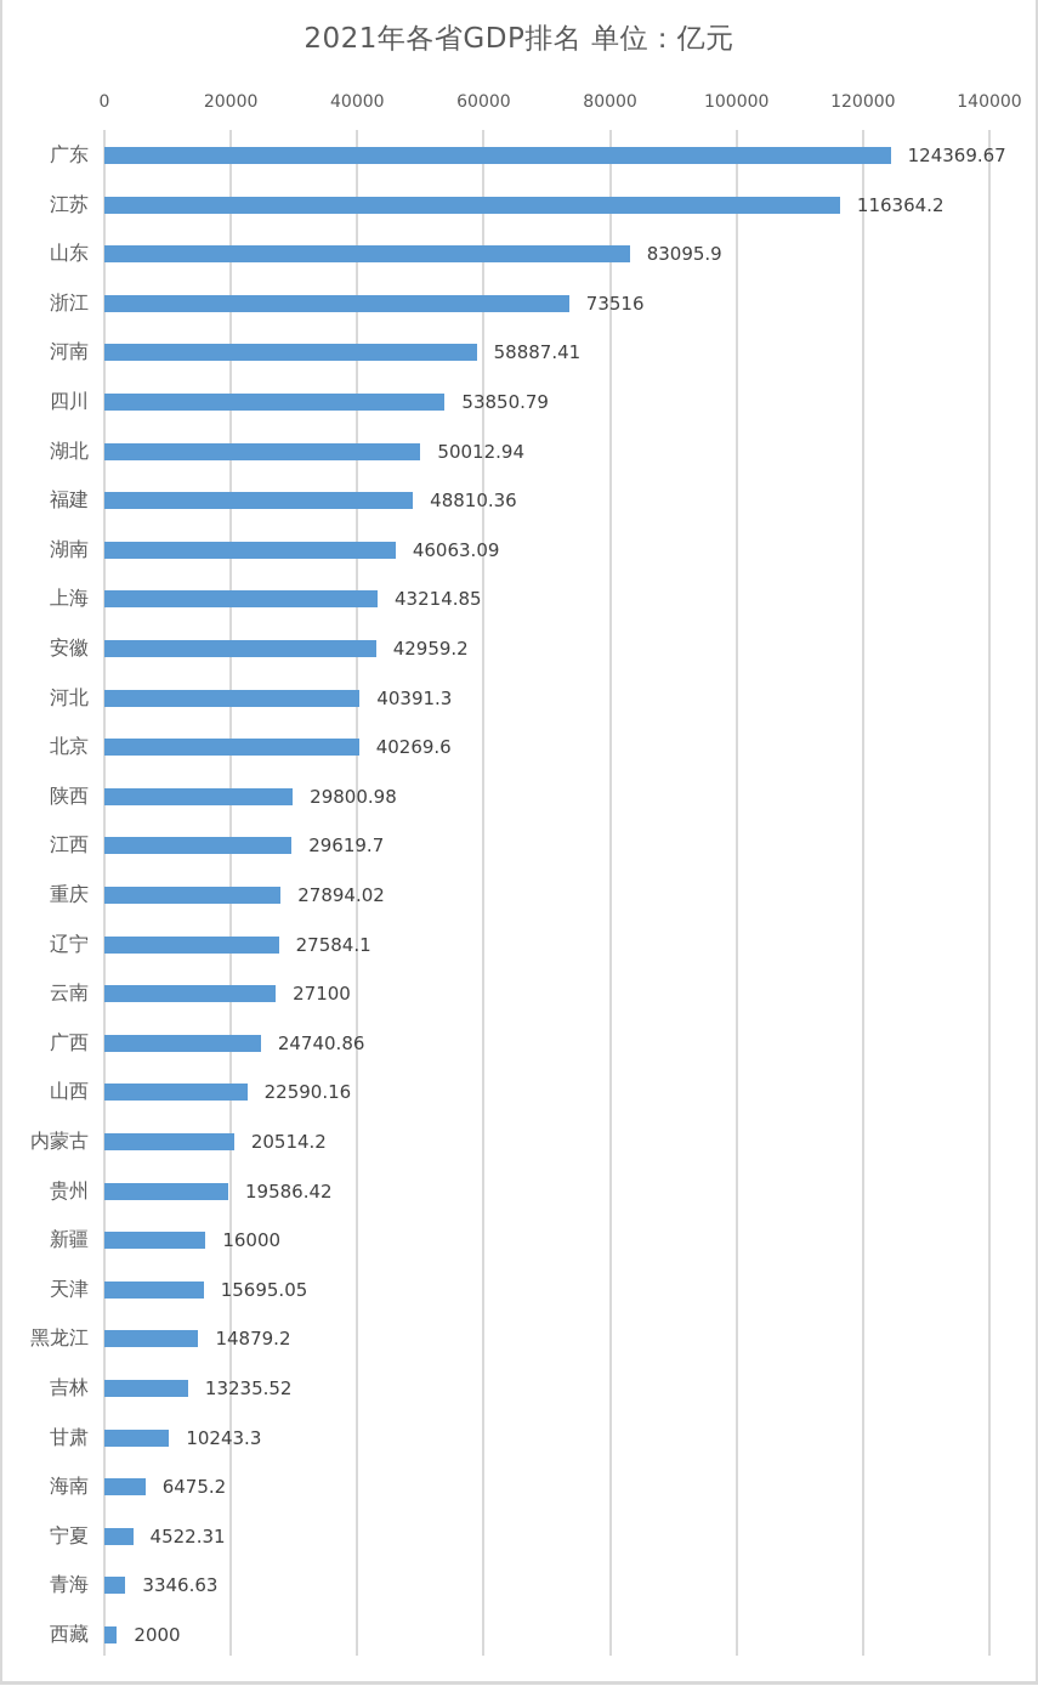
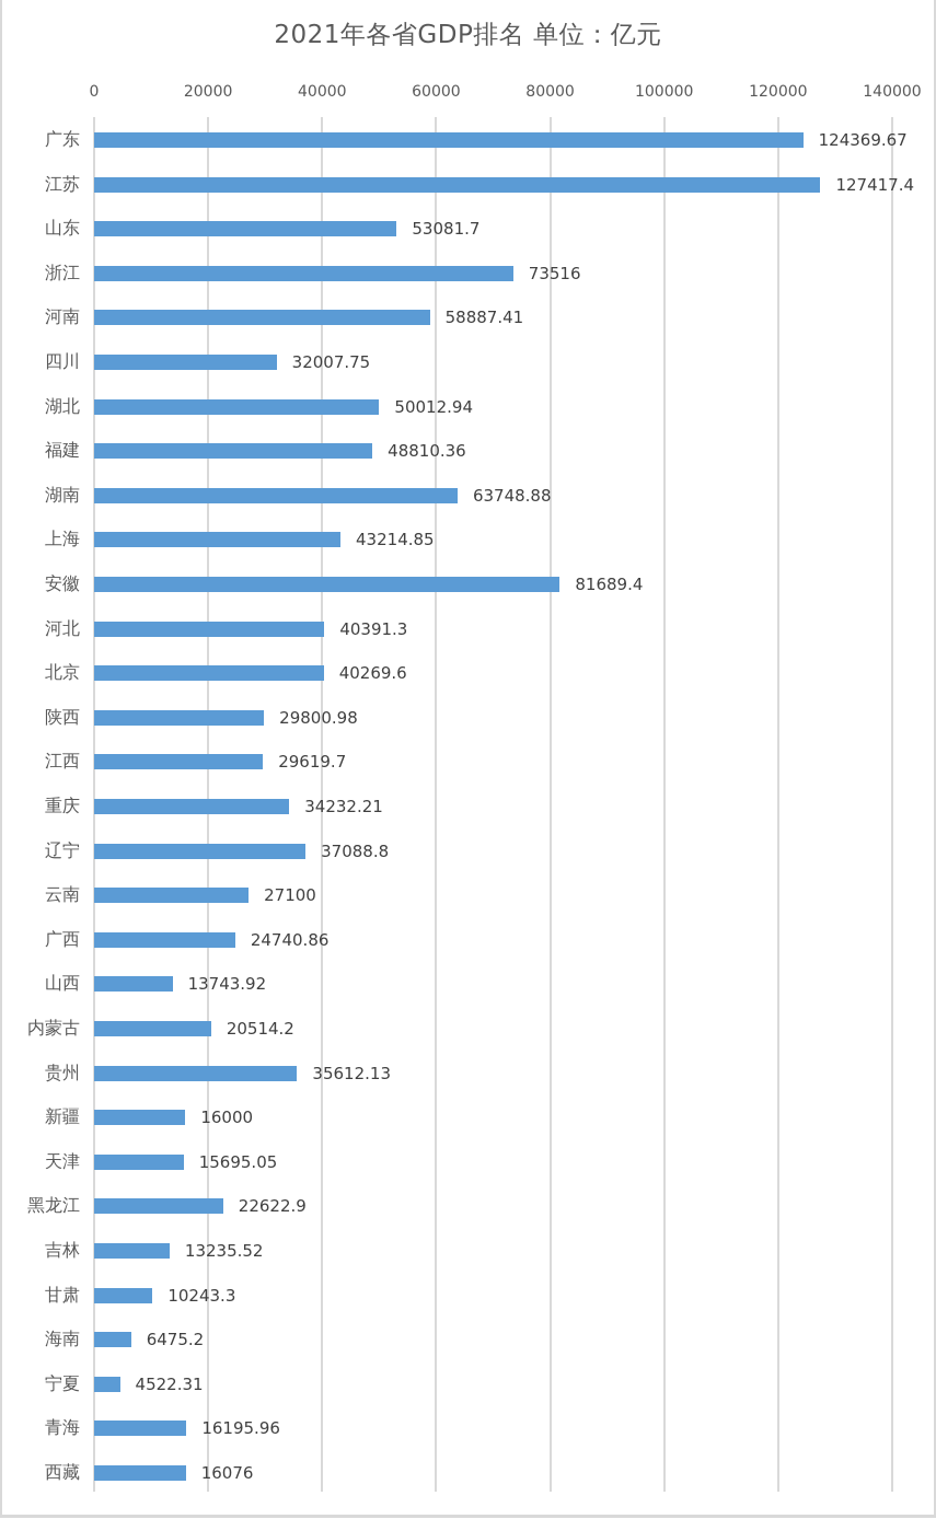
江苏: 116364.2 -> 127417.4
山东: 83095.9 -> 53081.7
四川: 53850.79 -> 32007.75
湖南: 46063.09 -> 63748.88
安徽: 42959.2 -> 81689.4
重庆: 27894.02 -> 34232.21
辽宁: 27584.1 -> 37088.8
山西: 22590.16 -> 13743.92
贵州: 19586.42 -> 35612.13
黑龙江: 14879.2 -> 22622.9
青海: 3346.63 -> 16195.96
西藏: 2000 -> 16076
